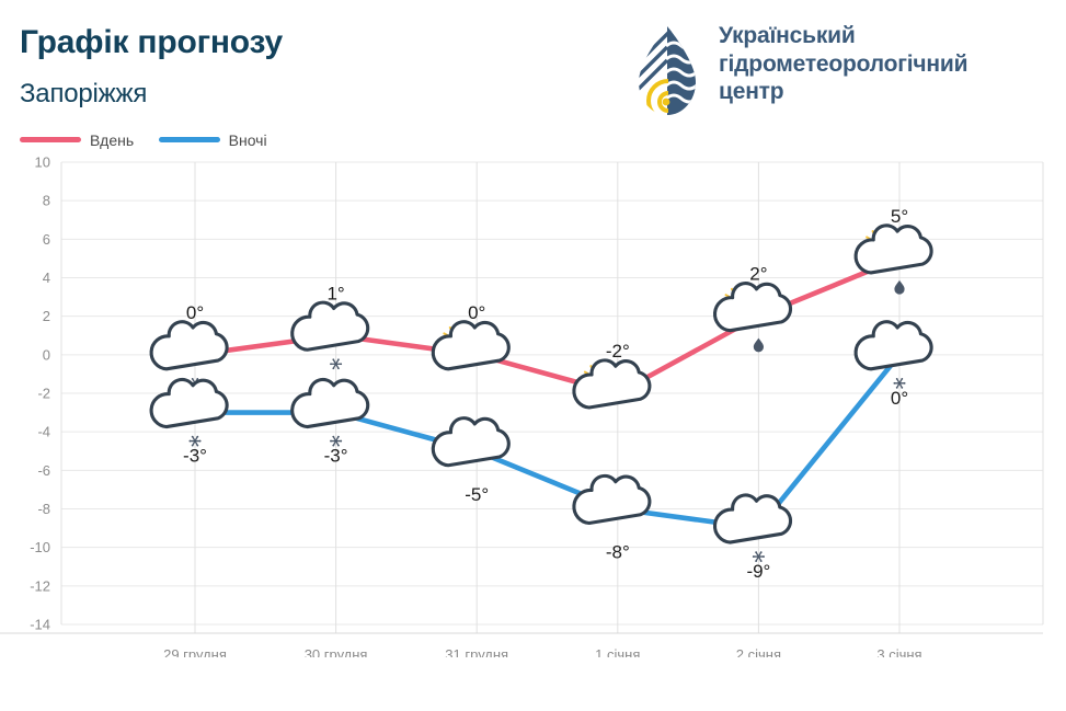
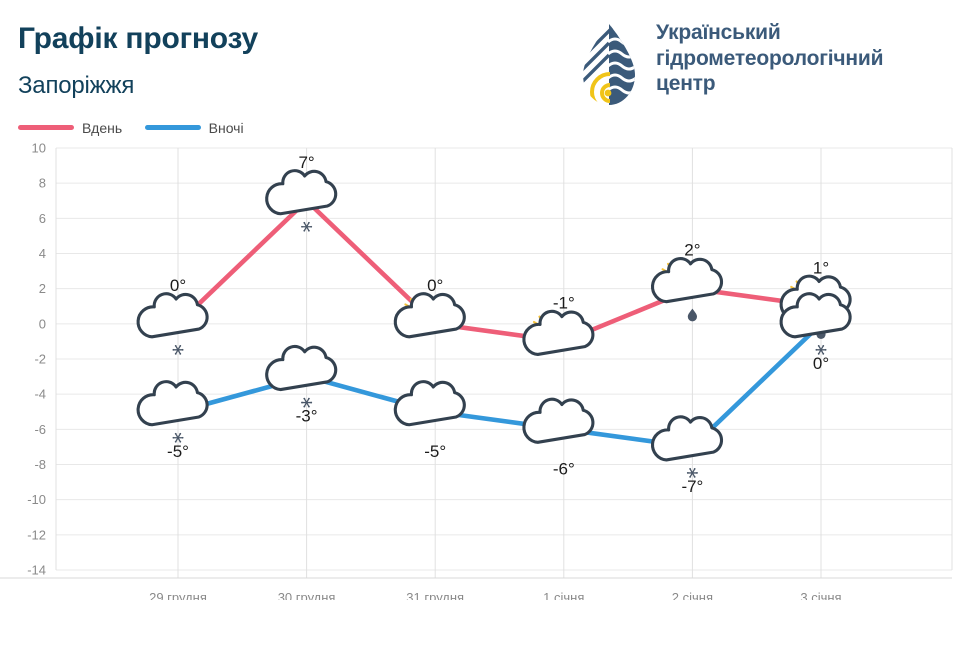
Вночі/29 грудня: -3° -> -5°
Вдень/30 грудня: 1° -> 7°
Вдень/1 січня: -2° -> -1°
Вночі/1 січня: -8° -> -6°
Вночі/2 січня: -9° -> -7°
Вдень/3 січня: 5° -> 1°
